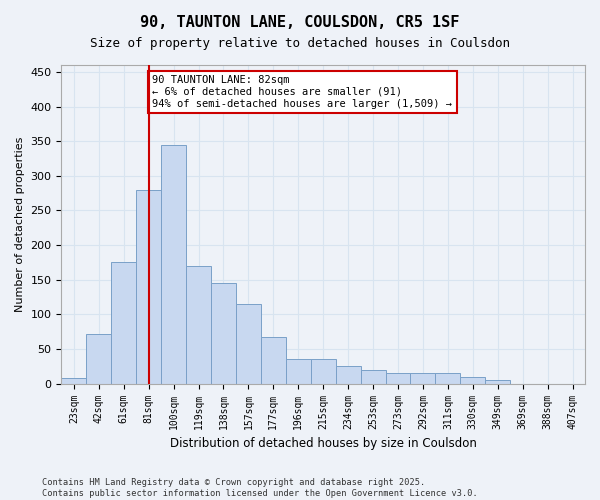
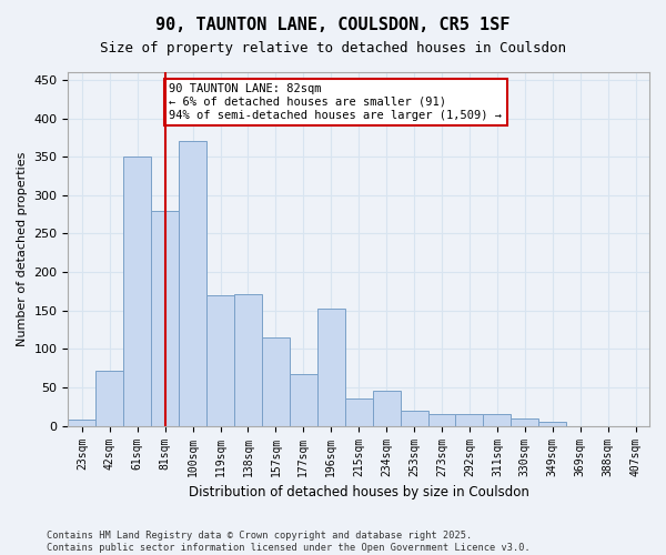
61sqm: 175 -> 350
100sqm: 345 -> 370
138sqm: 145 -> 172
196sqm: 35 -> 152
234sqm: 25 -> 46
